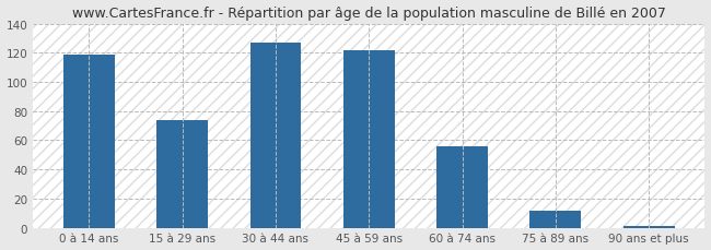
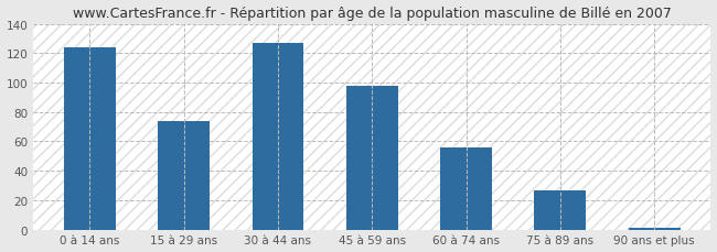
0 à 14 ans: 119 -> 124
45 à 59 ans: 122 -> 98
75 à 89 ans: 12 -> 27
